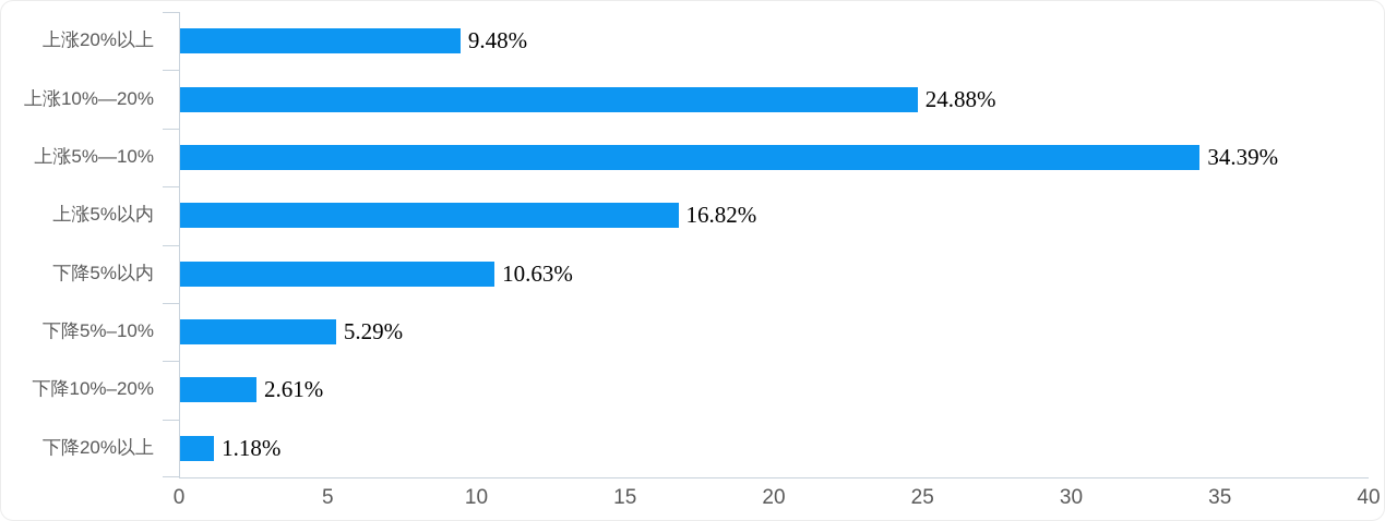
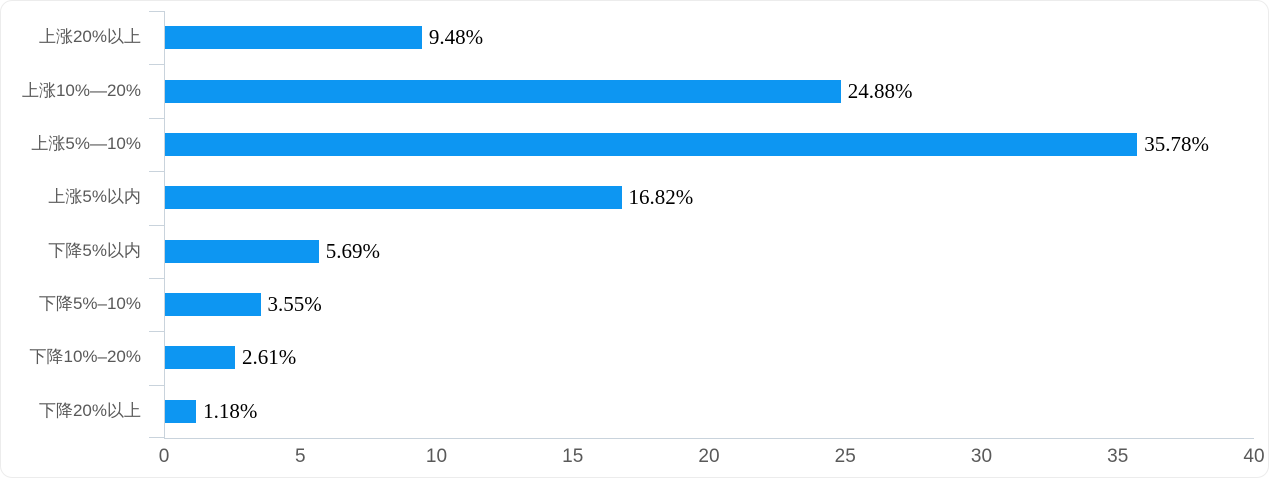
上涨5%—10%: 34.39% -> 35.78%
下降5%以内: 10.63% -> 5.69%
下降5%–10%: 5.29% -> 3.55%
